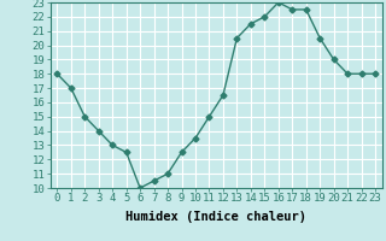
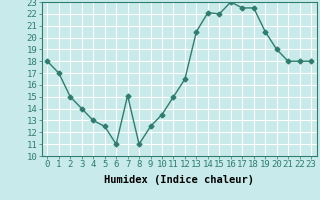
6: 10.0 -> 11.0
7: 10.5 -> 15.1
14: 21.5 -> 22.1
